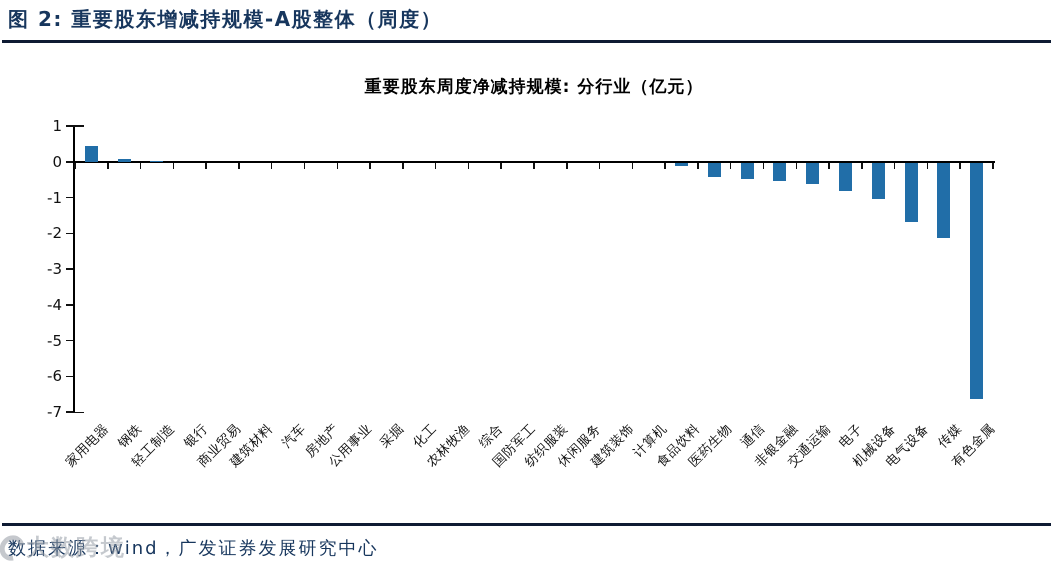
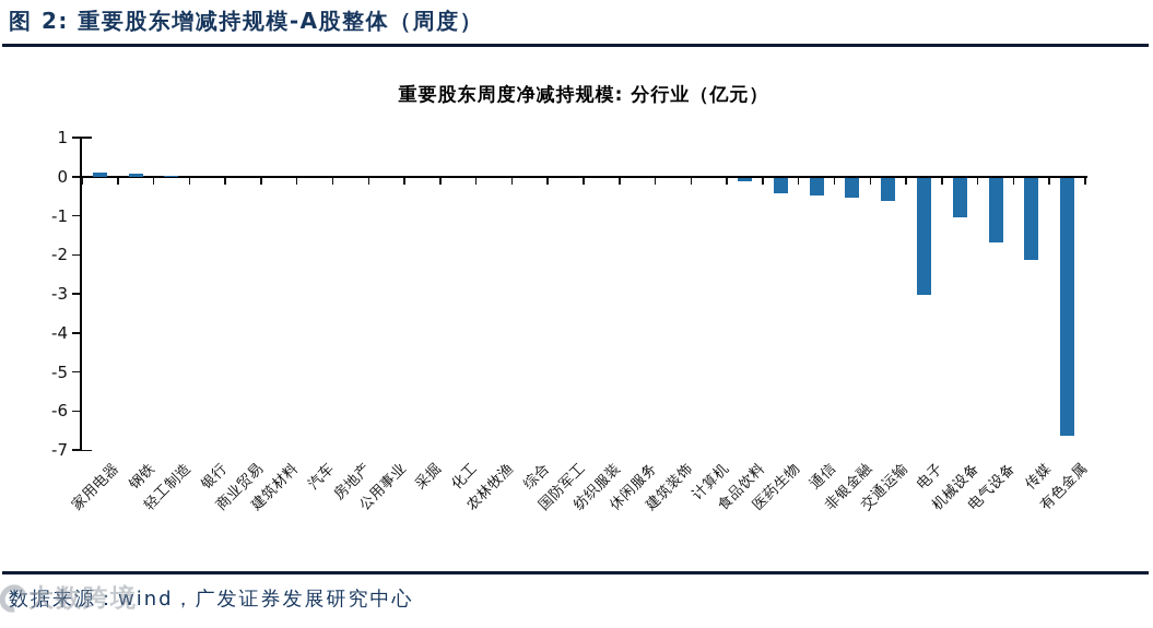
家用电器: 0.5 -> 0.1
电子: -0.8 -> -3.0
